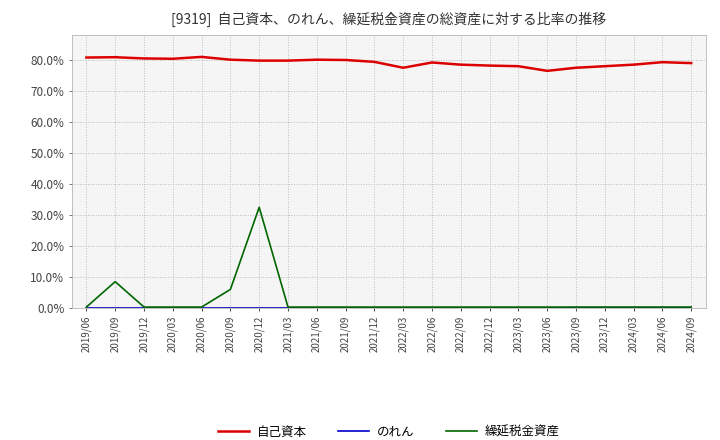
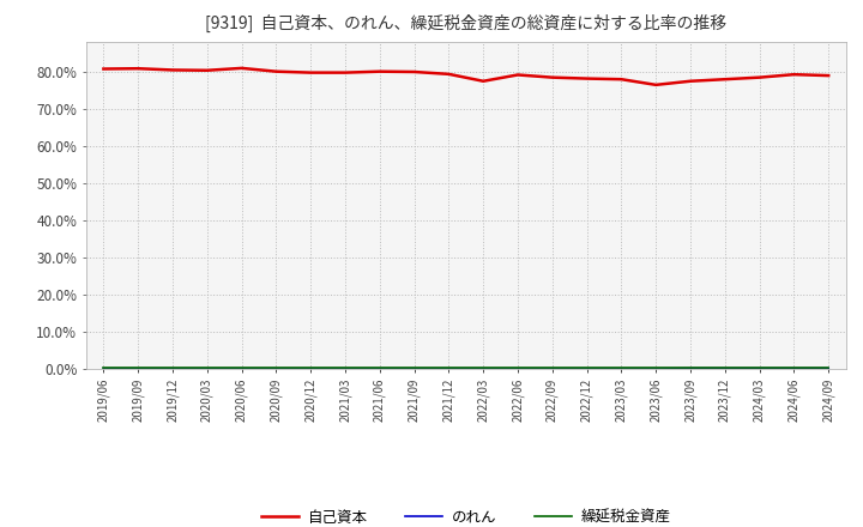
繰延税金資産/2019/09: 8.5% -> 0.3%
繰延税金資産/2020/09: 6.0% -> 0.3%
繰延税金資産/2020/12: 32.5% -> 0.3%
